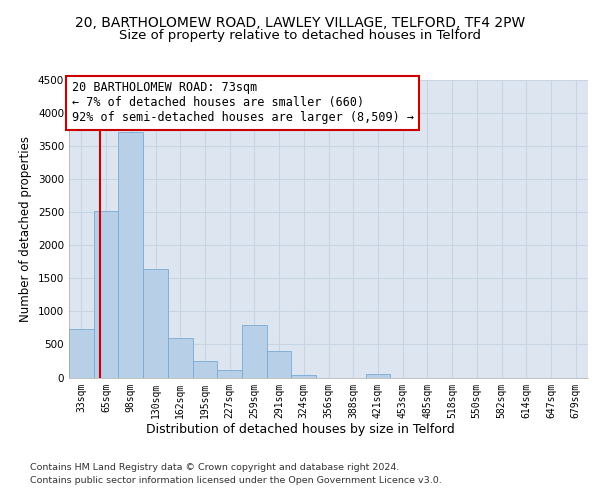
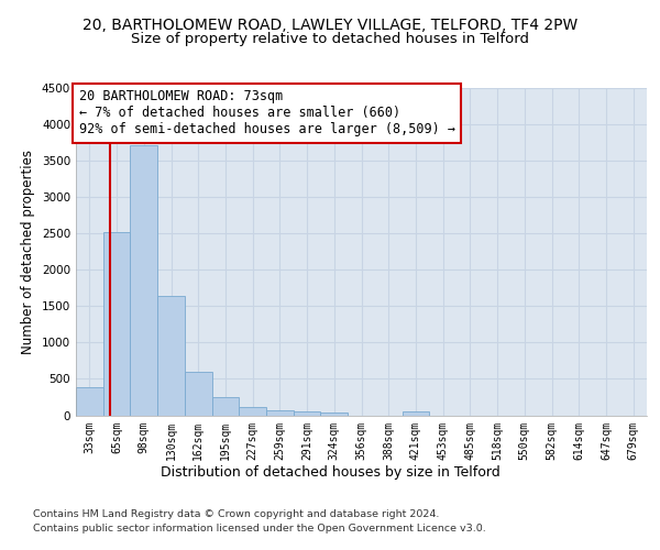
33sqm: 740 -> 380
259sqm: 800 -> 60
291sqm: 400 -> 60
